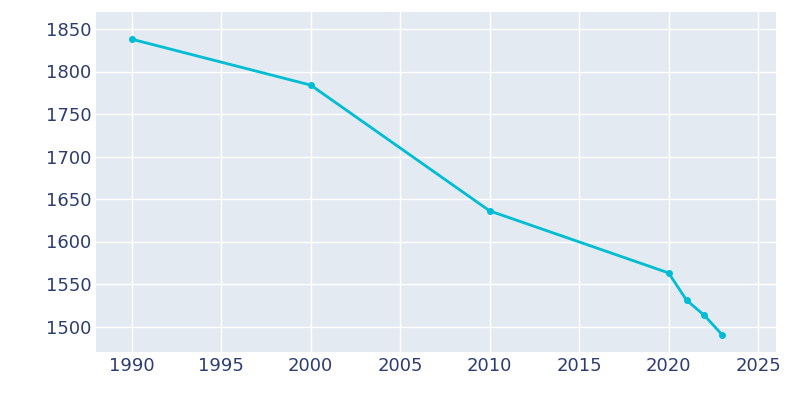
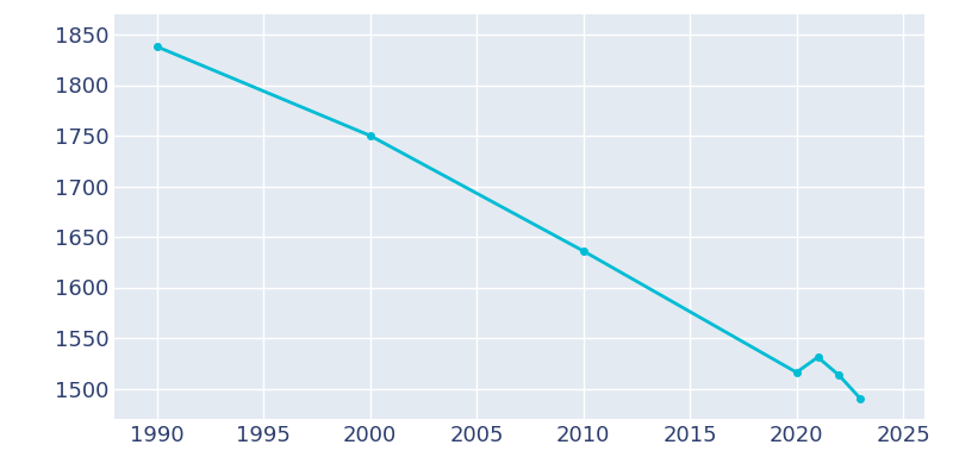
2000: 1784 -> 1750
2020: 1563 -> 1516
